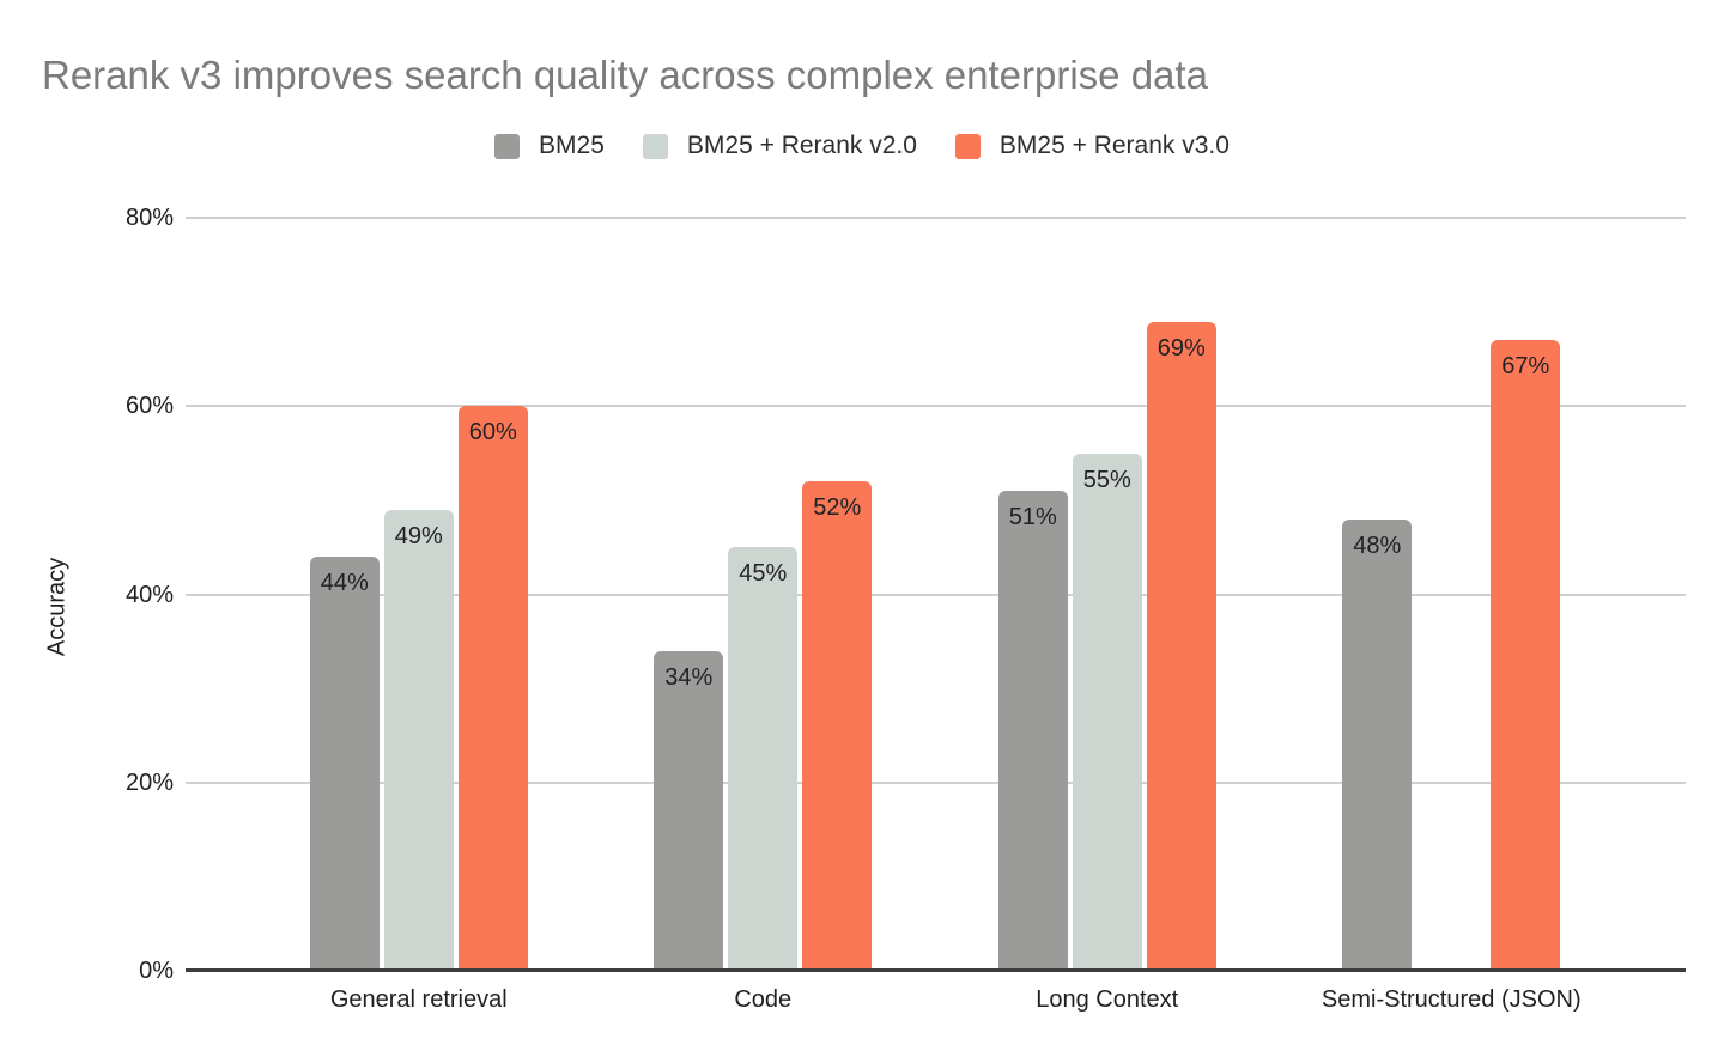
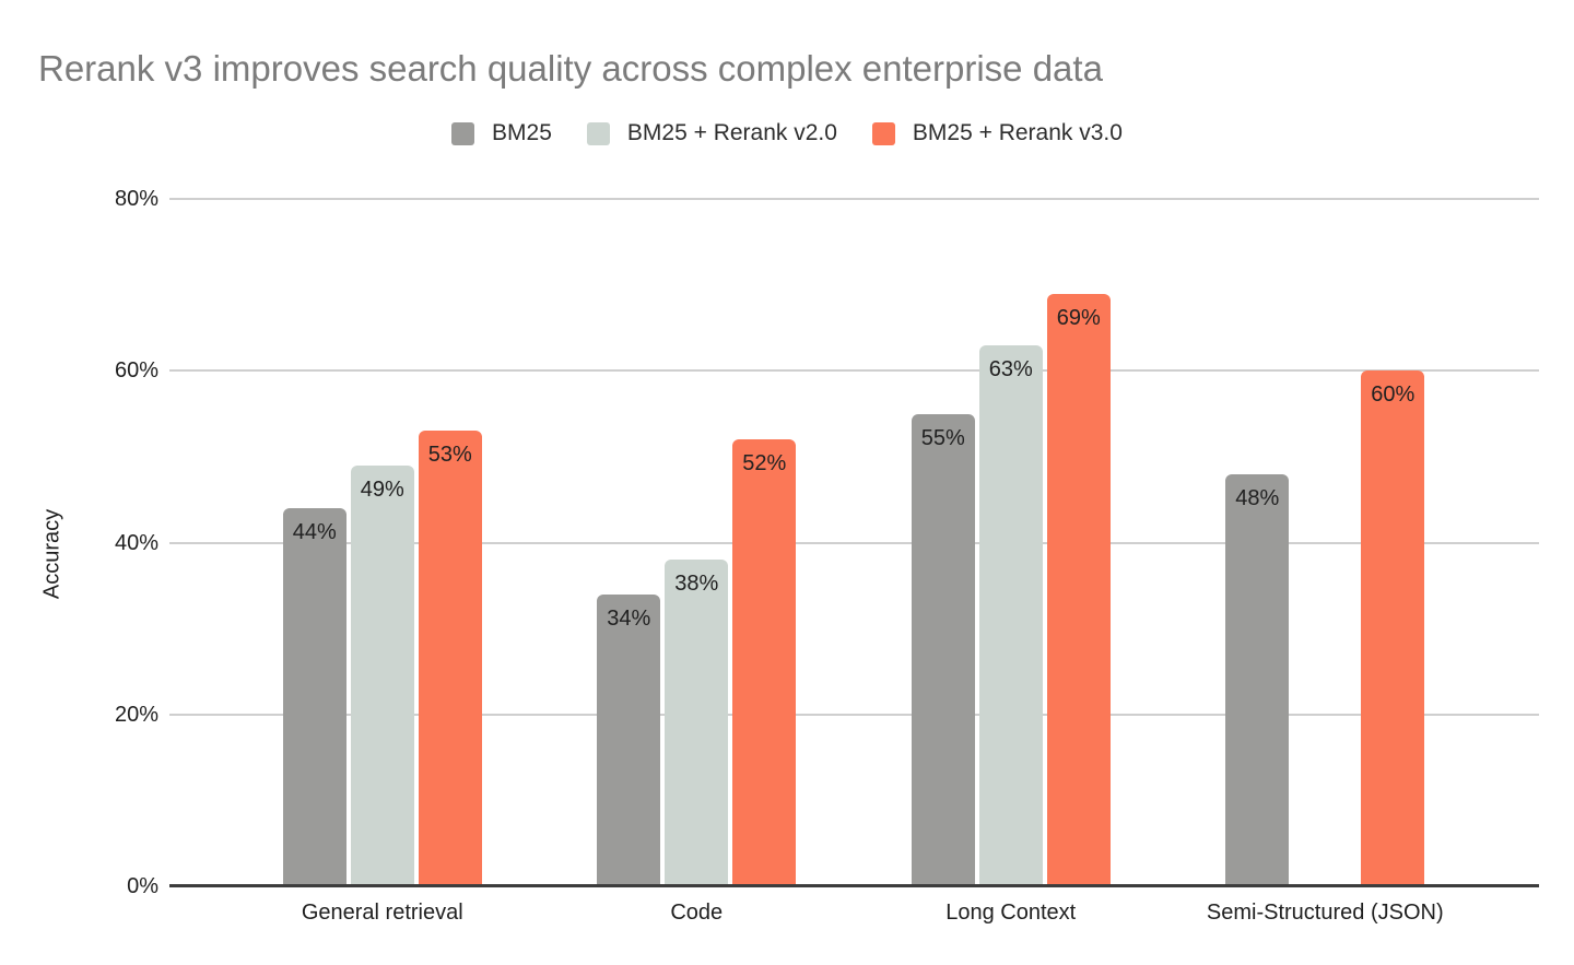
BM25 + Rerank v3.0/General retrieval: 60% -> 53%
BM25 + Rerank v2.0/Code: 45% -> 38%
BM25/Long Context: 51% -> 55%
BM25 + Rerank v2.0/Long Context: 55% -> 63%
BM25 + Rerank v3.0/Semi-Structured (JSON): 67% -> 60%
